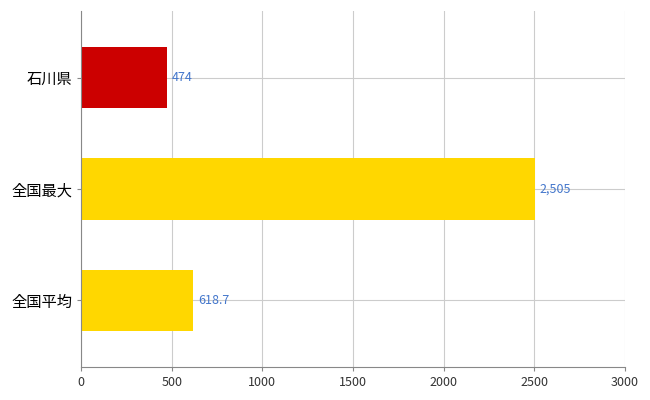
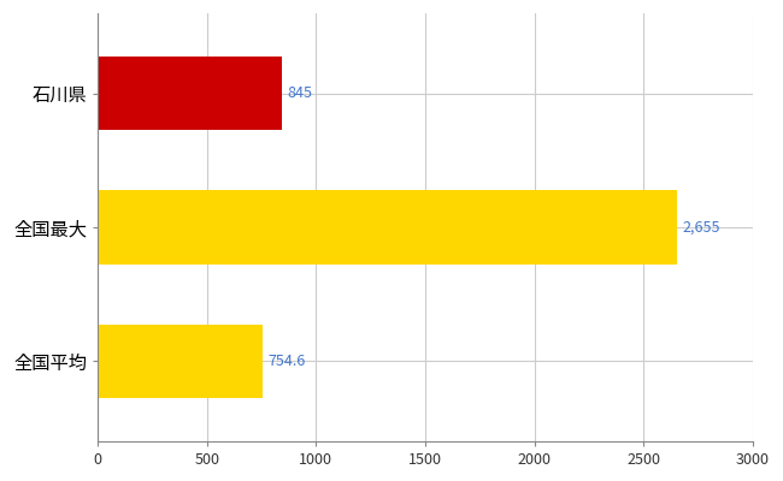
石川県: 474 -> 845
全国最大: 2,505 -> 2,655
全国平均: 618.7 -> 754.6
